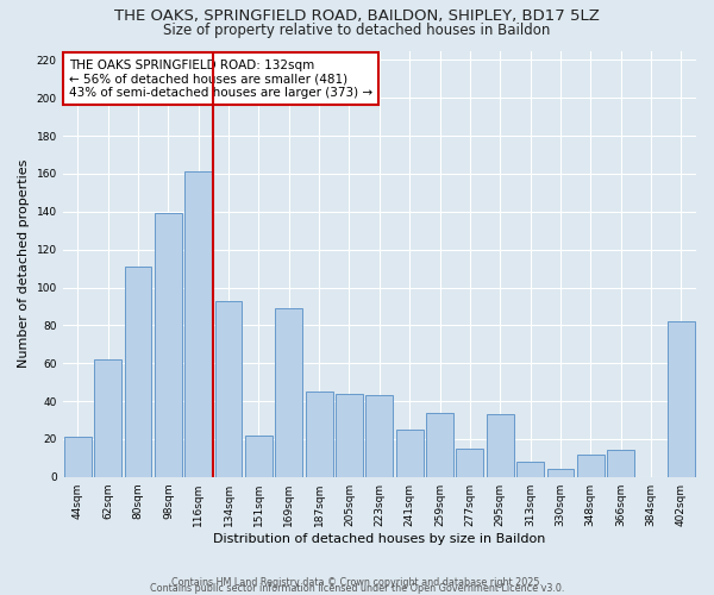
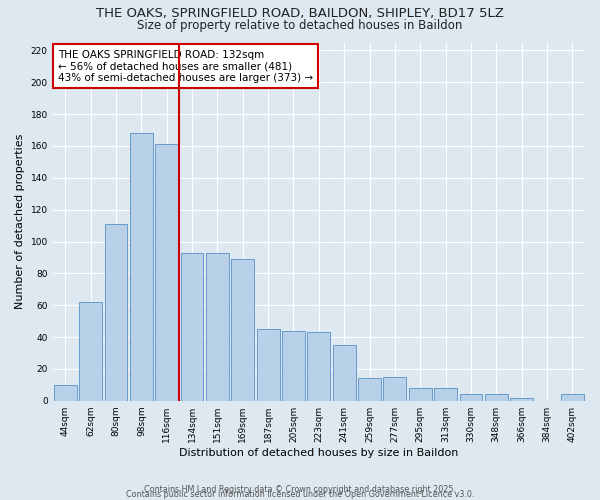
44sqm: 21 -> 10
98sqm: 139 -> 168
151sqm: 22 -> 93
241sqm: 25 -> 35
259sqm: 34 -> 14
295sqm: 33 -> 8
348sqm: 12 -> 4
366sqm: 14 -> 2
402sqm: 82 -> 4
